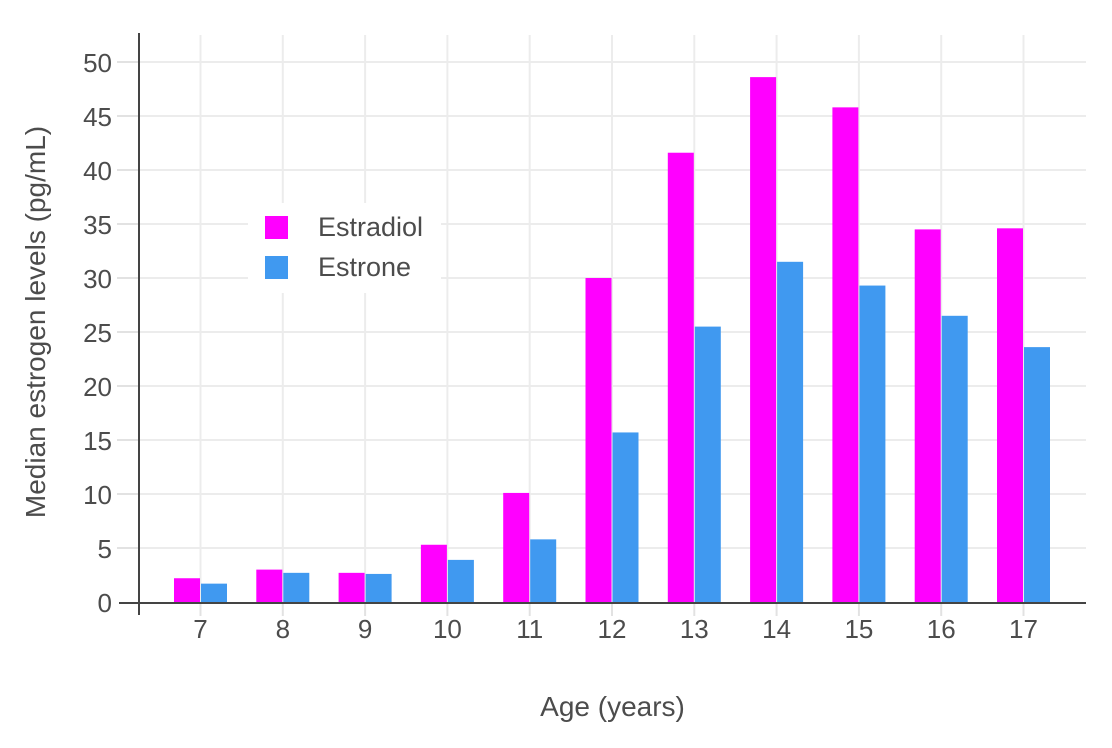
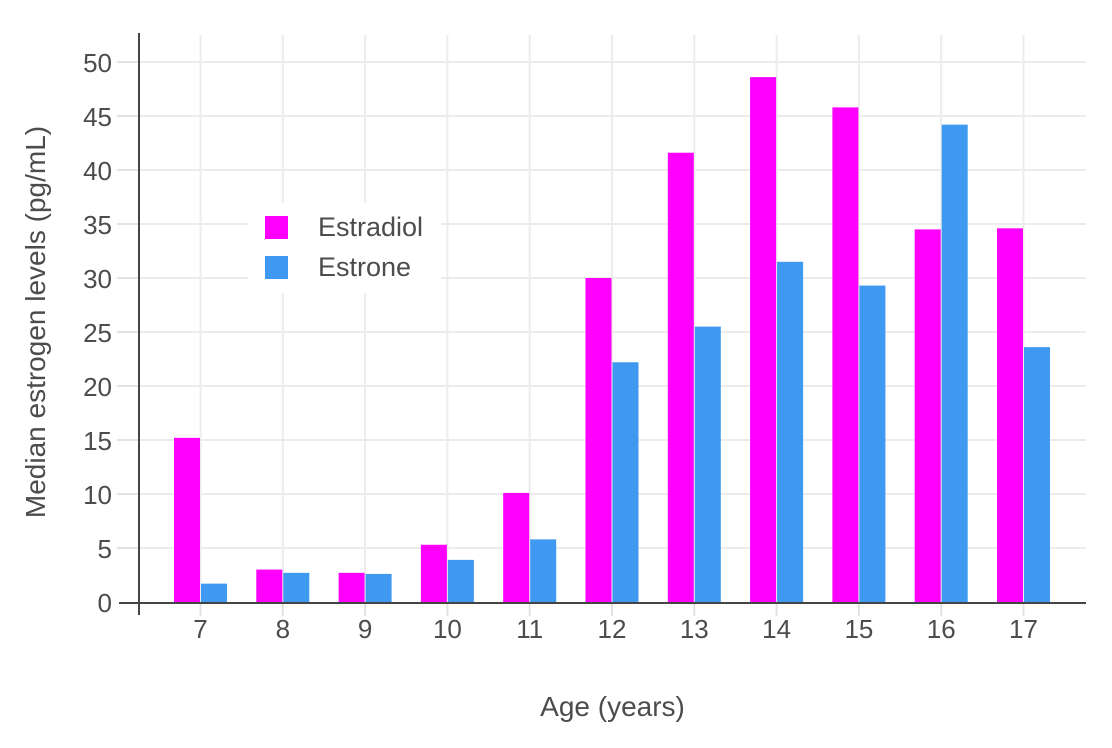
Estradiol/7: 2.2 -> 15.2
Estrone/12: 15.7 -> 22.2
Estrone/16: 26.5 -> 44.2
